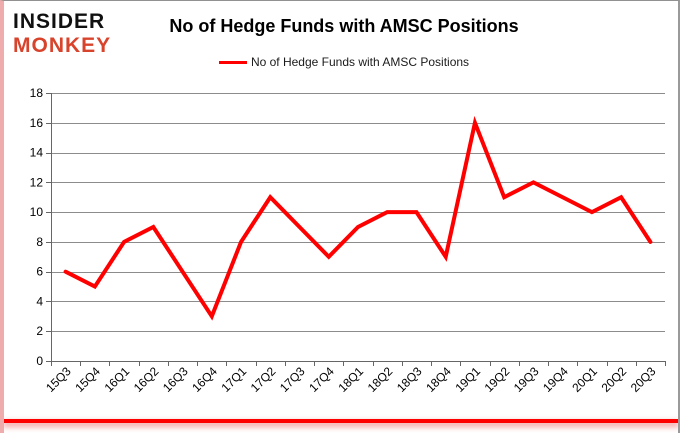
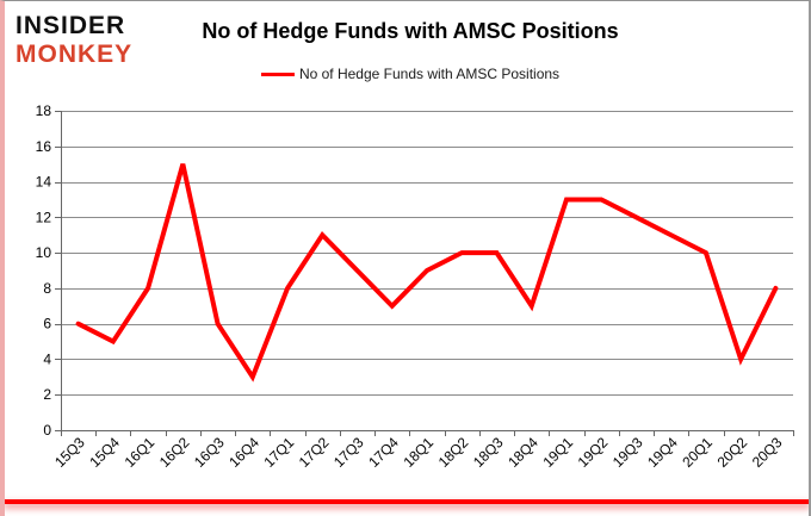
16Q2: 9 -> 15
19Q1: 16 -> 13
19Q2: 11 -> 13
20Q2: 11 -> 4
